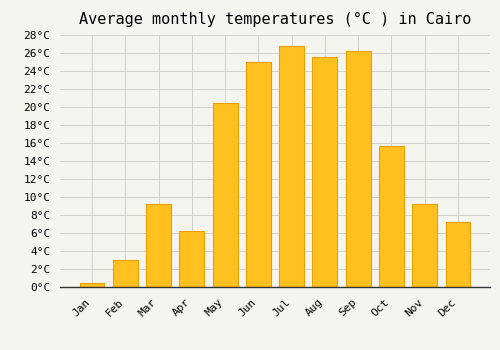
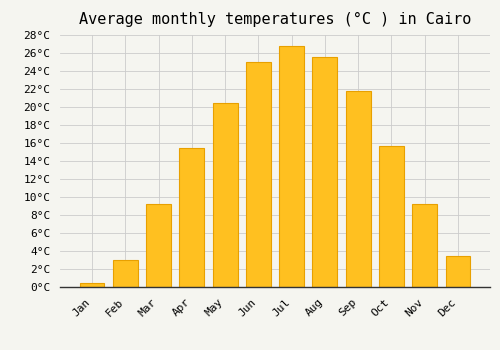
Apr: 6.2°C -> 15.5°C
Sep: 26.2°C -> 21.8°C
Dec: 7.2°C -> 3.4°C
